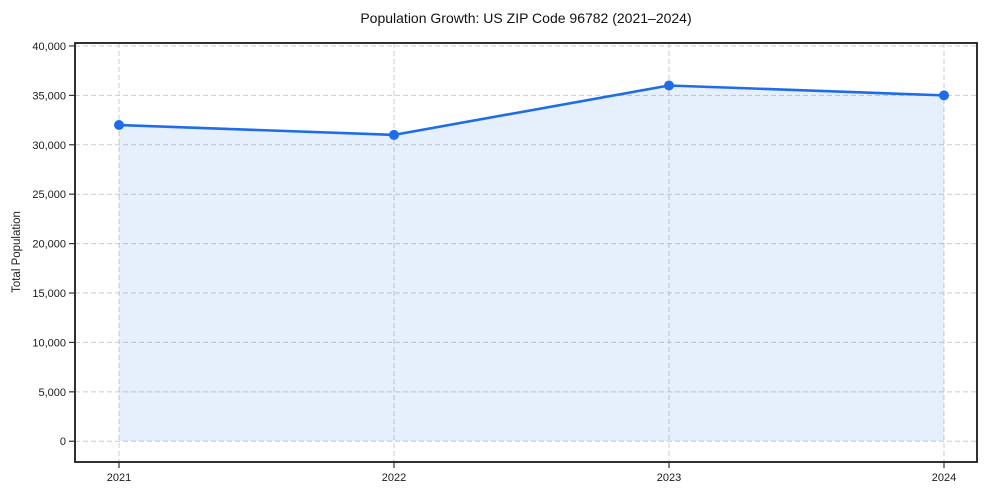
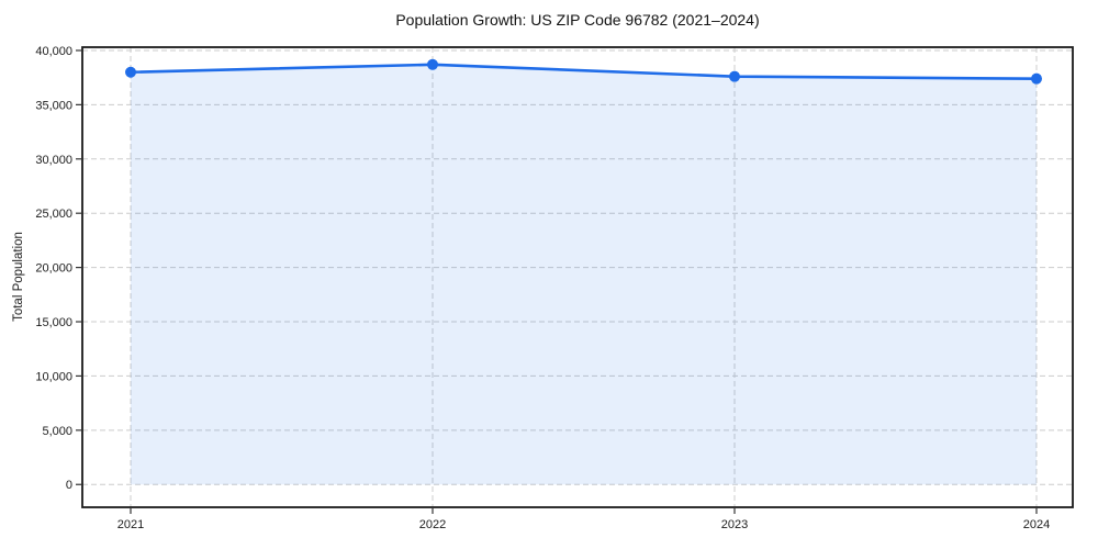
2021: 32000 -> 38000
2022: 31000 -> 39000
2023: 36000 -> 38000
2024: 35000 -> 37000
